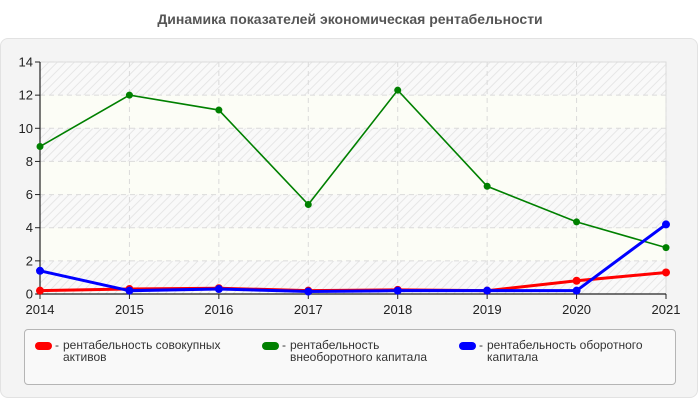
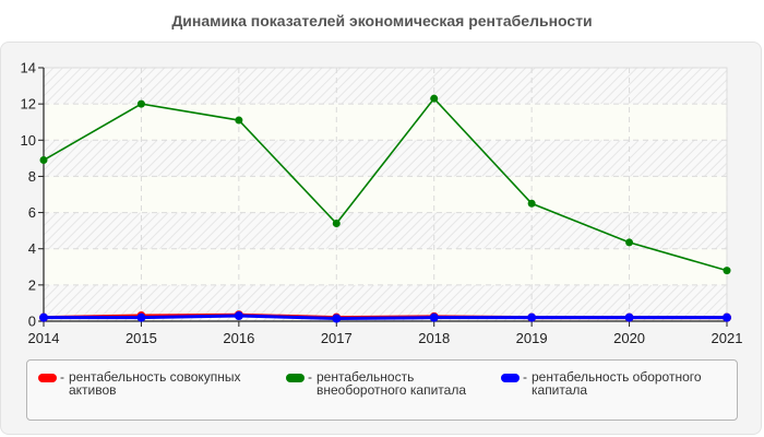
рентабельность оборотного капитала/2014: 1.4 -> 0.2
рентабельность совокупных активов/2020: 0.8 -> 0.2
рентабельность совокупных активов/2021: 1.3 -> 0.2
рентабельность оборотного капитала/2021: 4.2 -> 0.2
